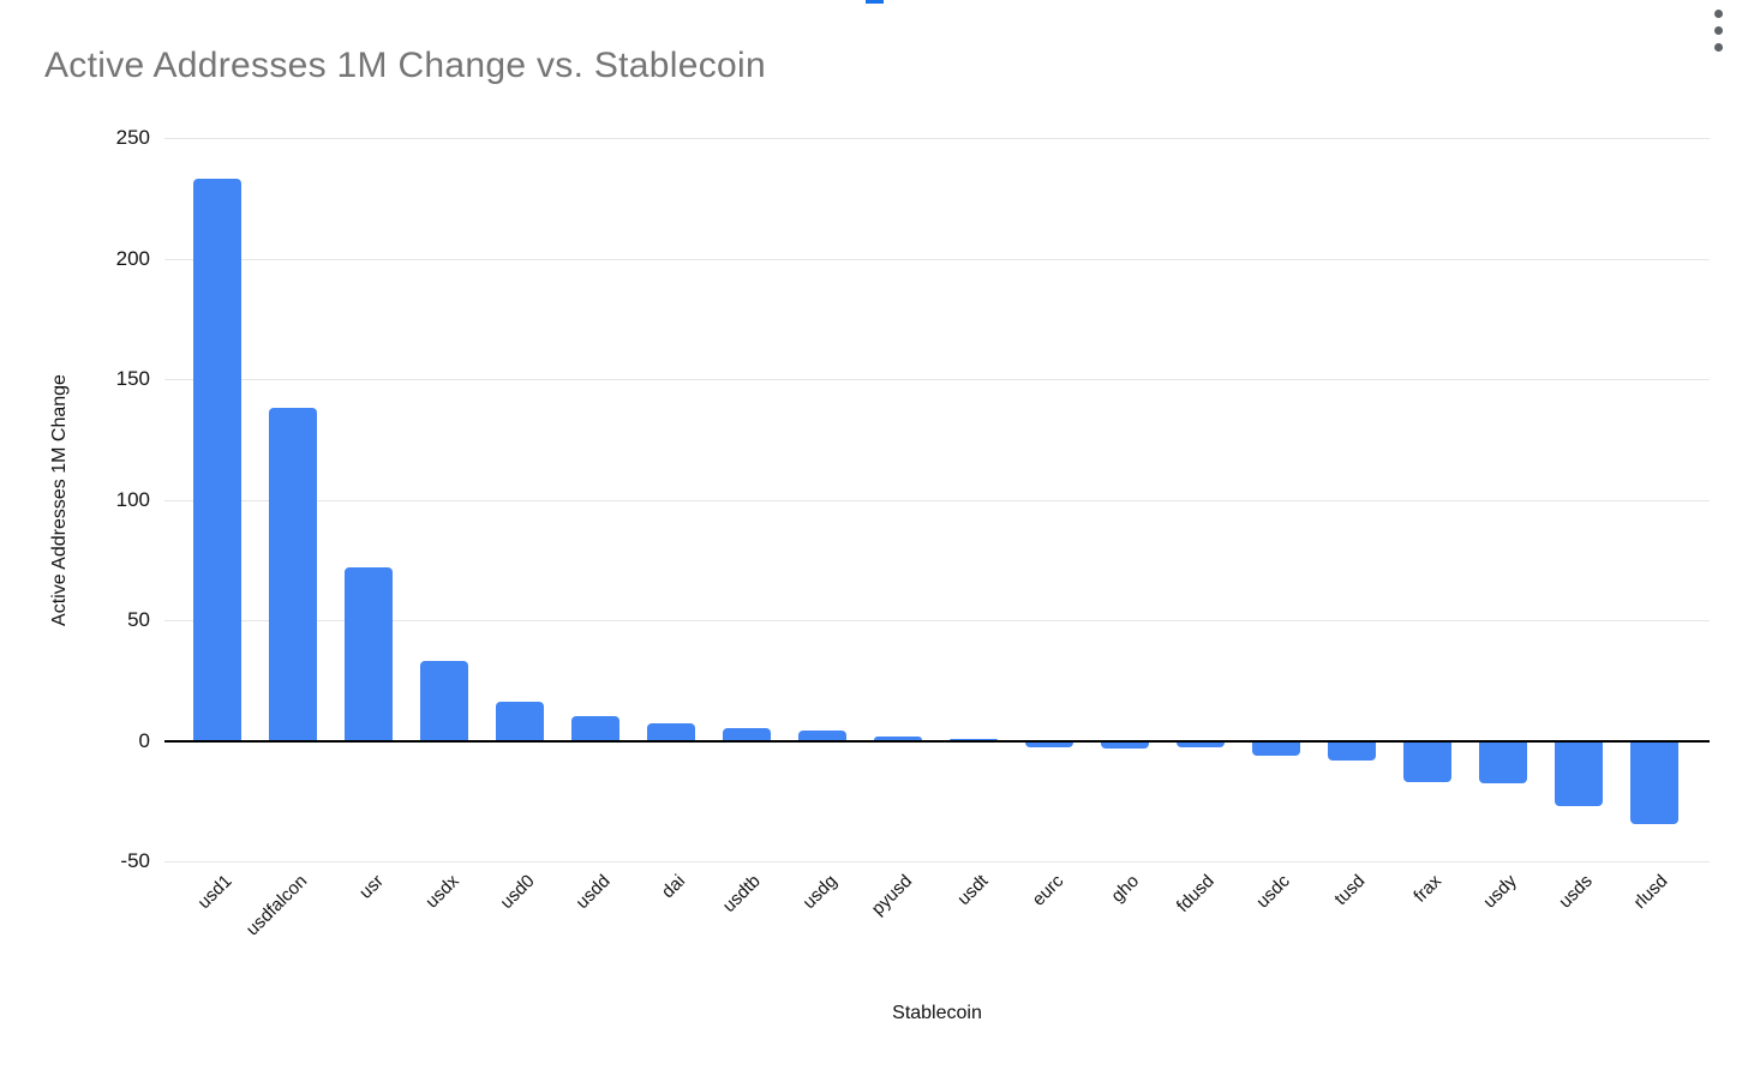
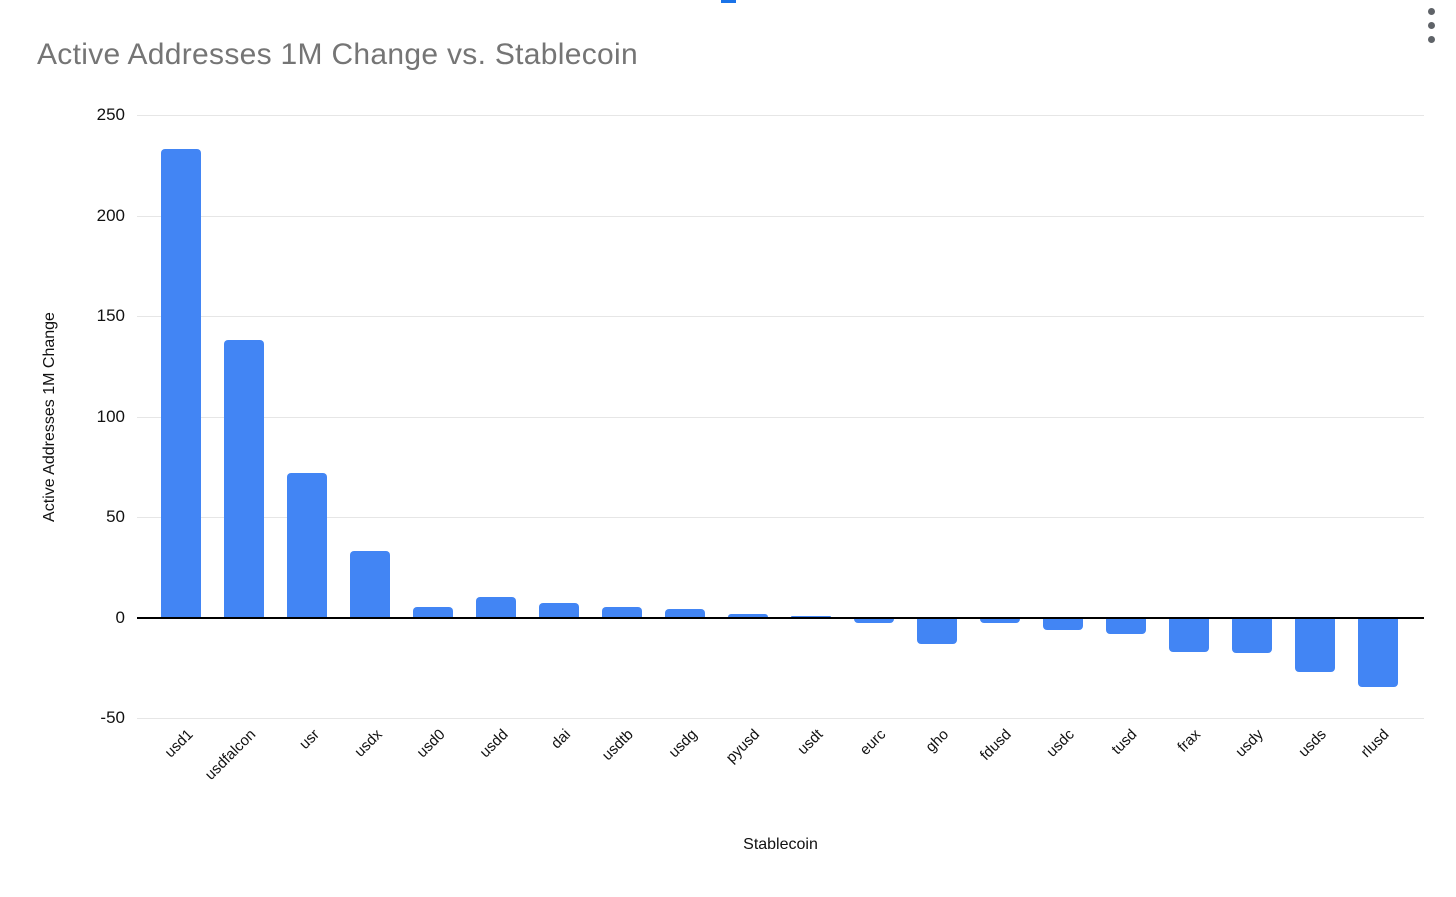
usd0: 16 -> 5
gho: -3 -> -13
